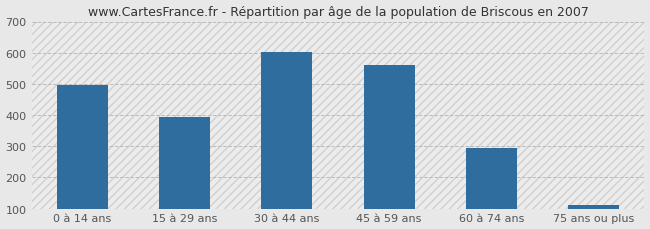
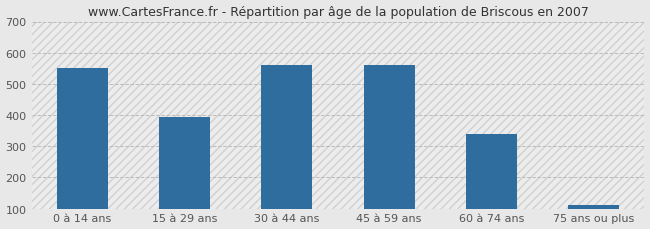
0 à 14 ans: 495 -> 550
30 à 44 ans: 601 -> 560
60 à 74 ans: 294 -> 340
